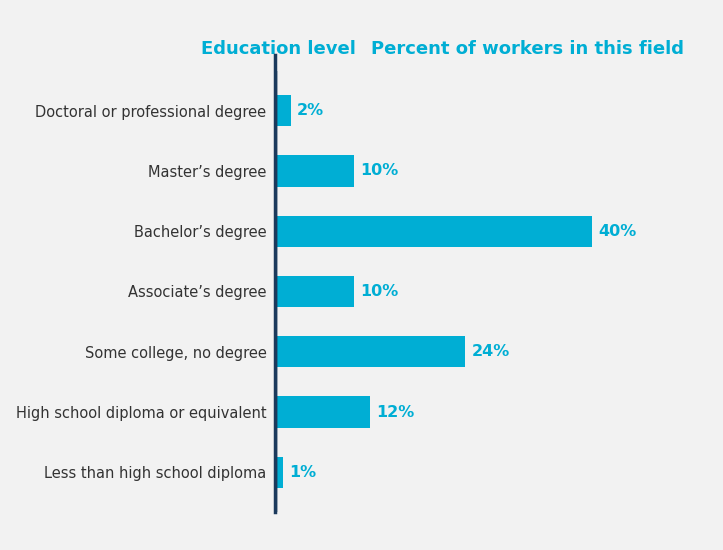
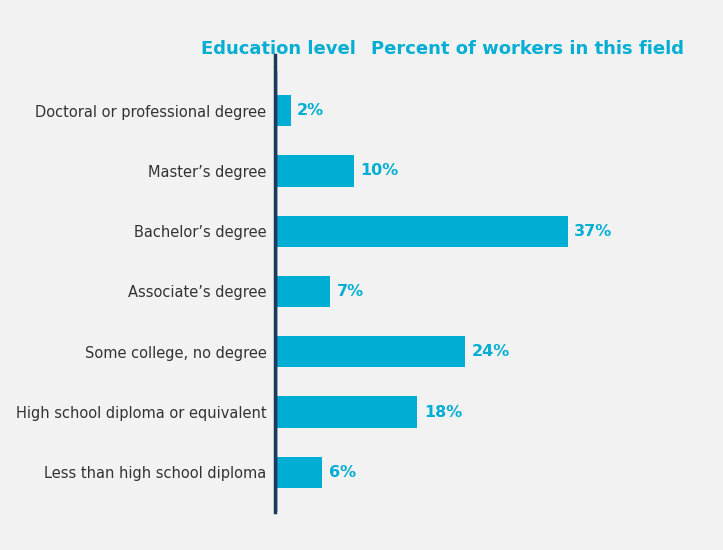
Bachelor’s degree: 40% -> 37%
Associate’s degree: 10% -> 7%
High school diploma or equivalent: 12% -> 18%
Less than high school diploma: 1% -> 6%
